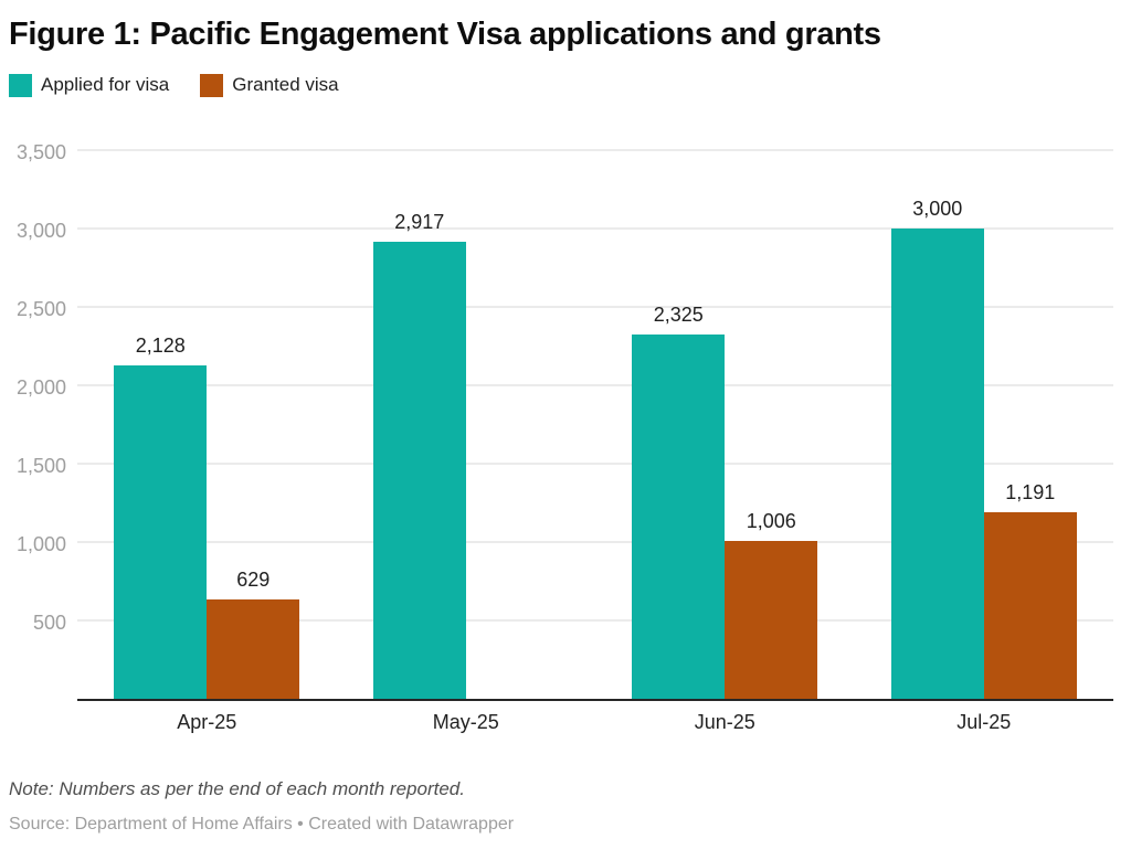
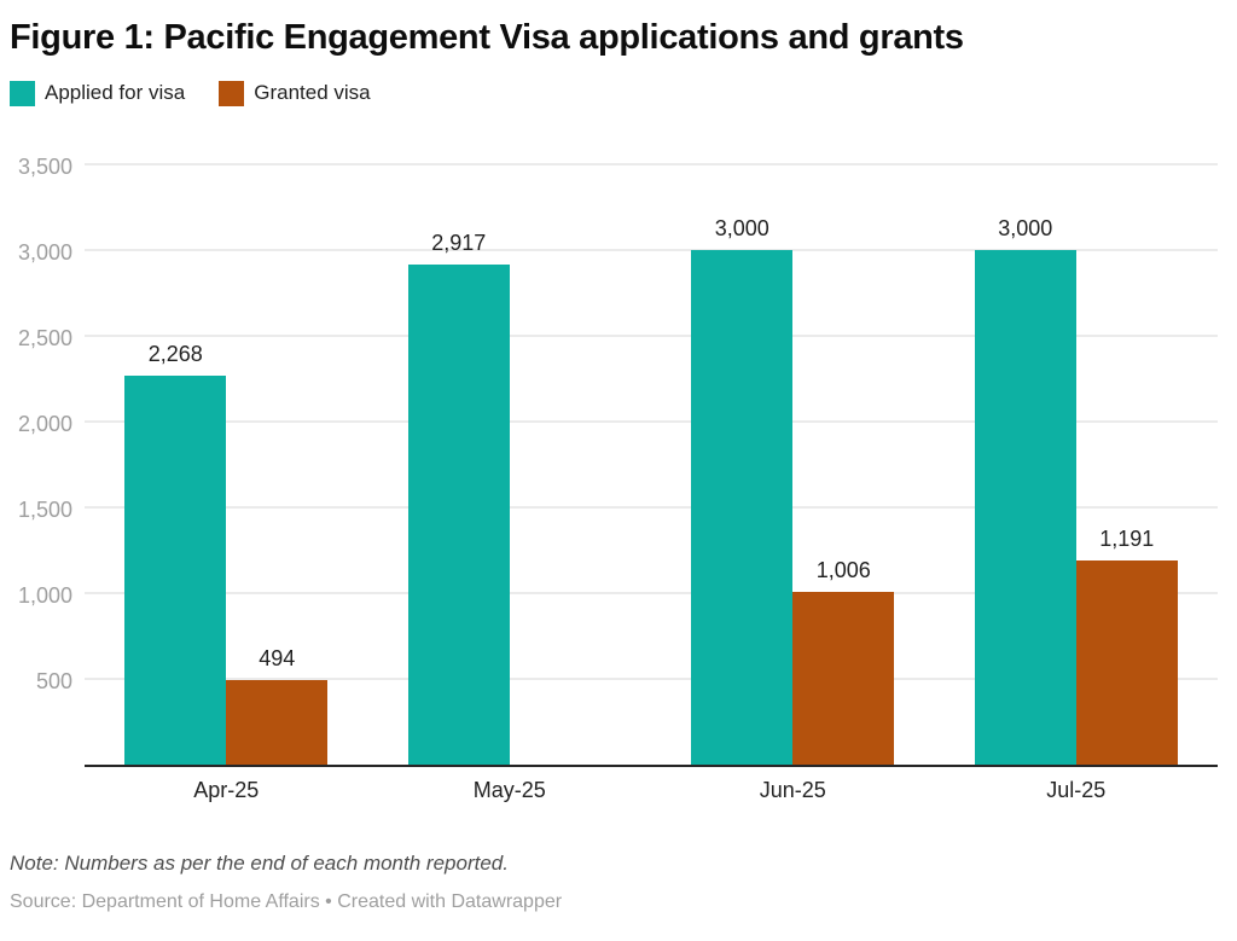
Applied for visa/Apr-25: 2,128 -> 2,268
Granted visa/Apr-25: 629 -> 494
Applied for visa/Jun-25: 2,325 -> 3,000
